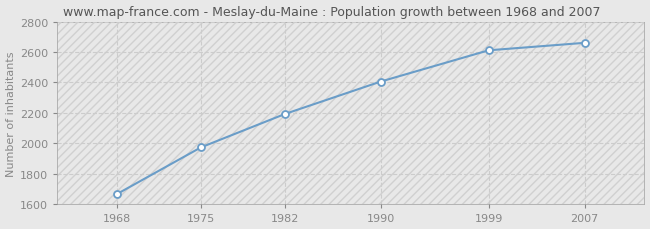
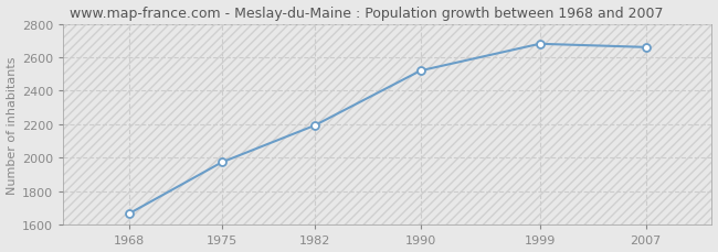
1990: 2410 -> 2520
1999: 2610 -> 2680
